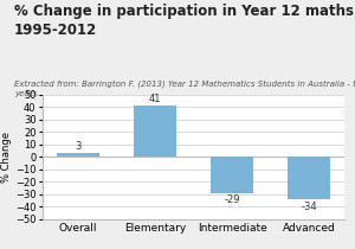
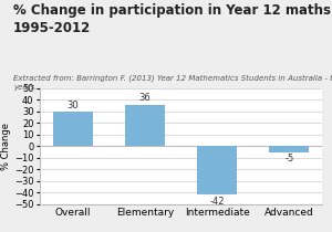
Overall: 3 -> 30
Elementary: 41 -> 36
Intermediate: -29 -> -42
Advanced: -34 -> -5
